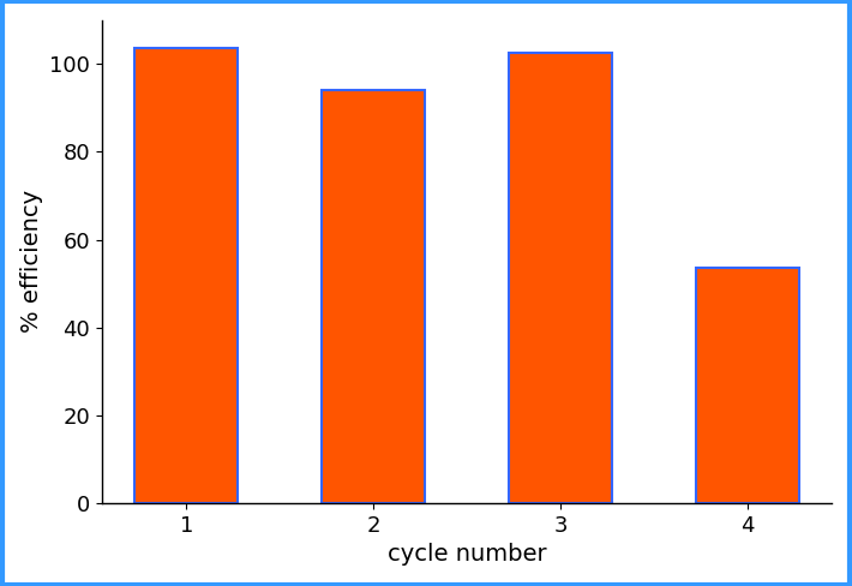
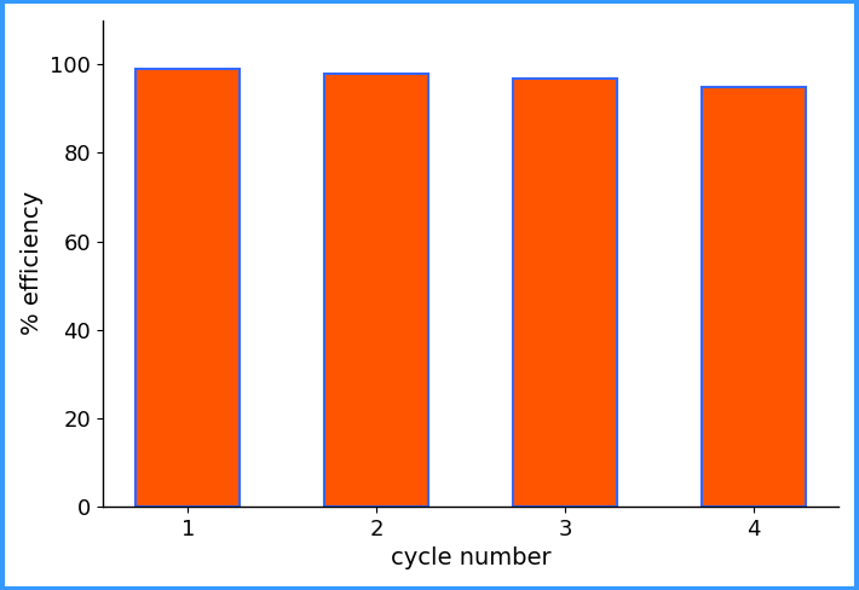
1: 103.5 -> 99.0
2: 94.0 -> 97.8
3: 102.5 -> 96.8
4: 53.5 -> 95.0
